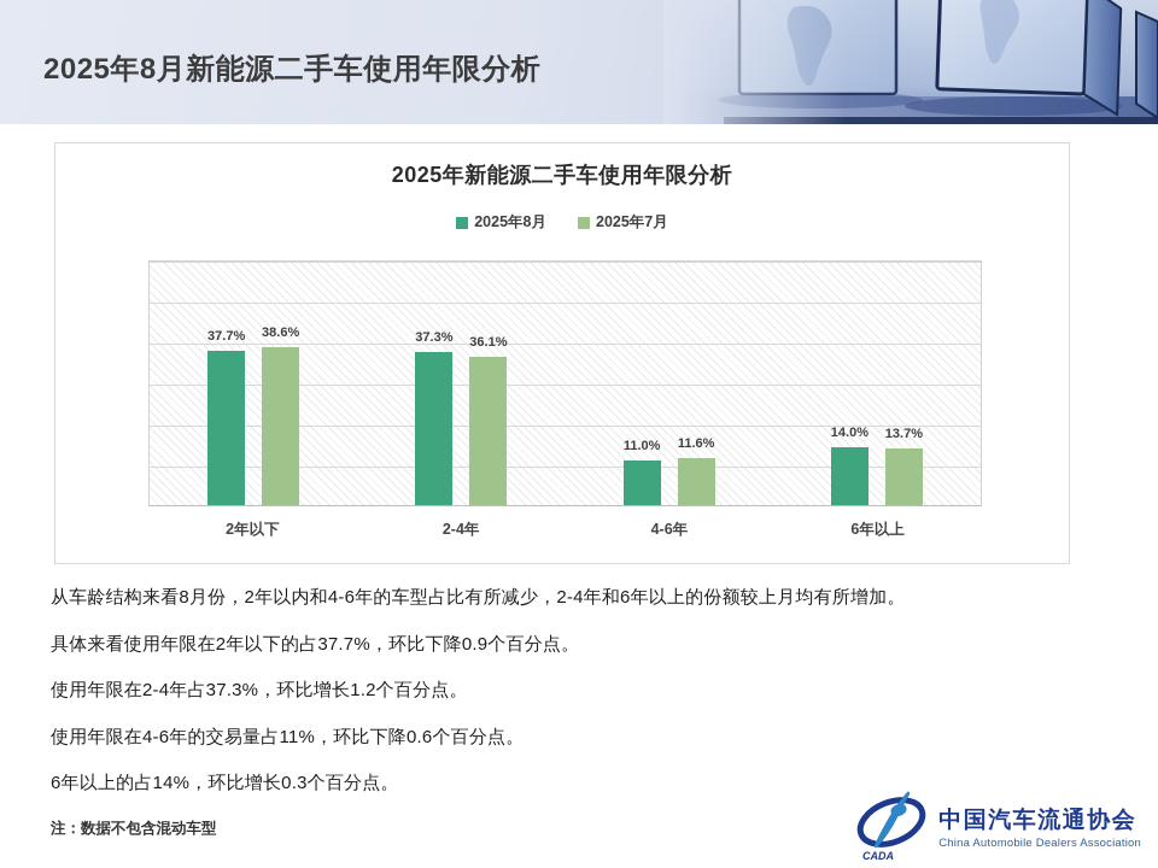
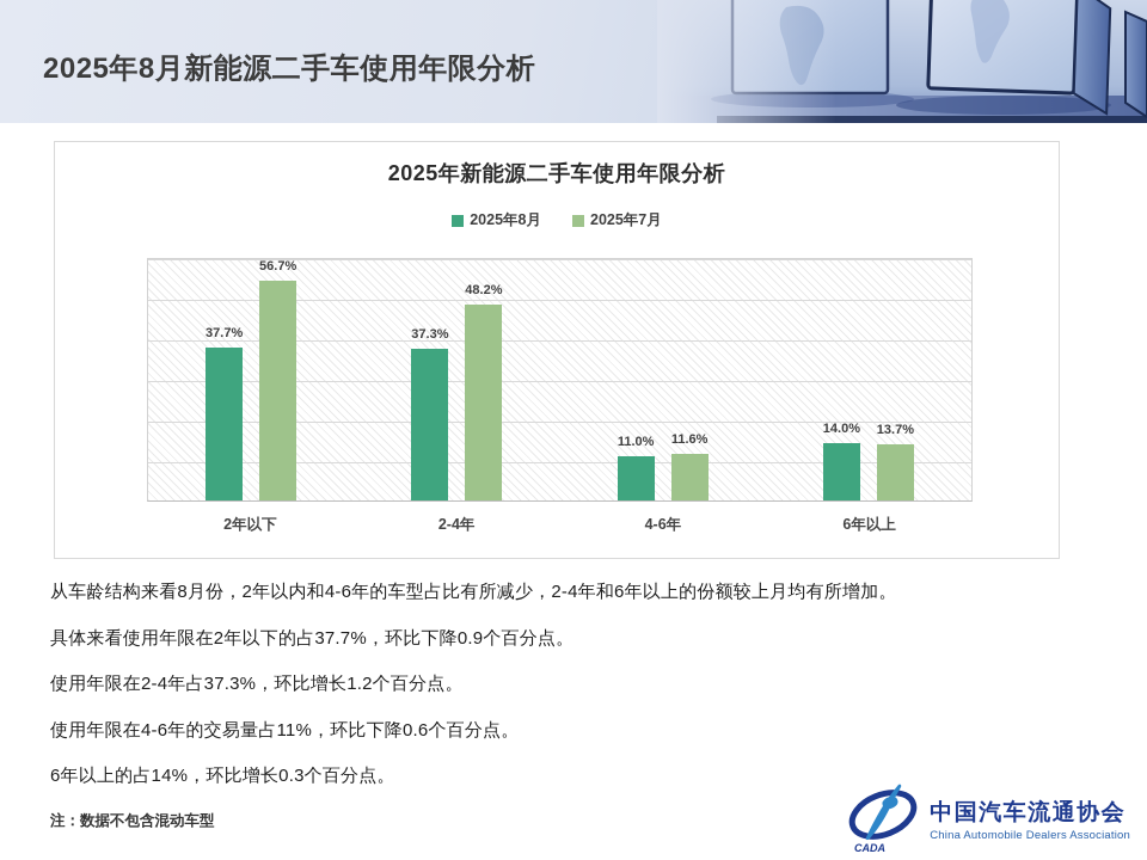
2025年7月/2年以下: 38.6% -> 56.7%
2025年7月/2-4年: 36.1% -> 48.2%
